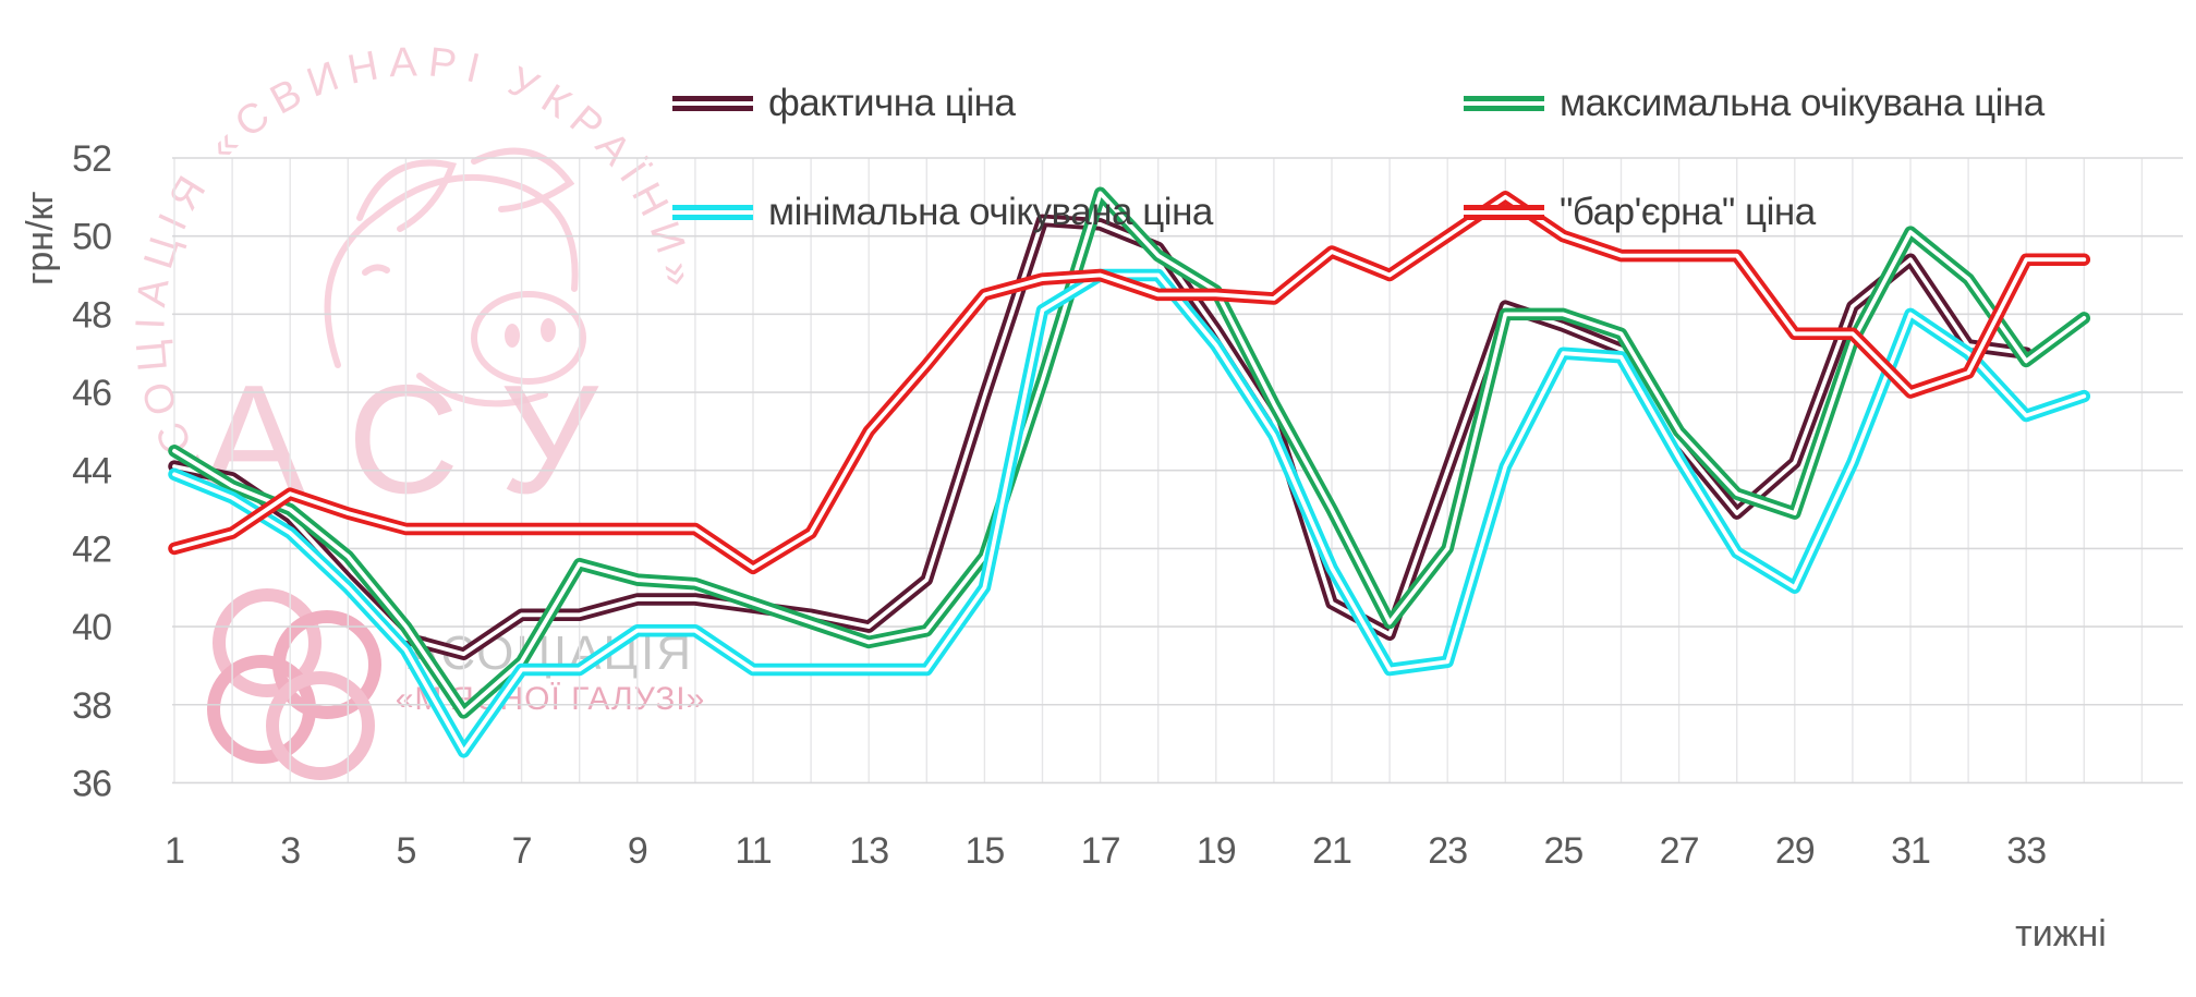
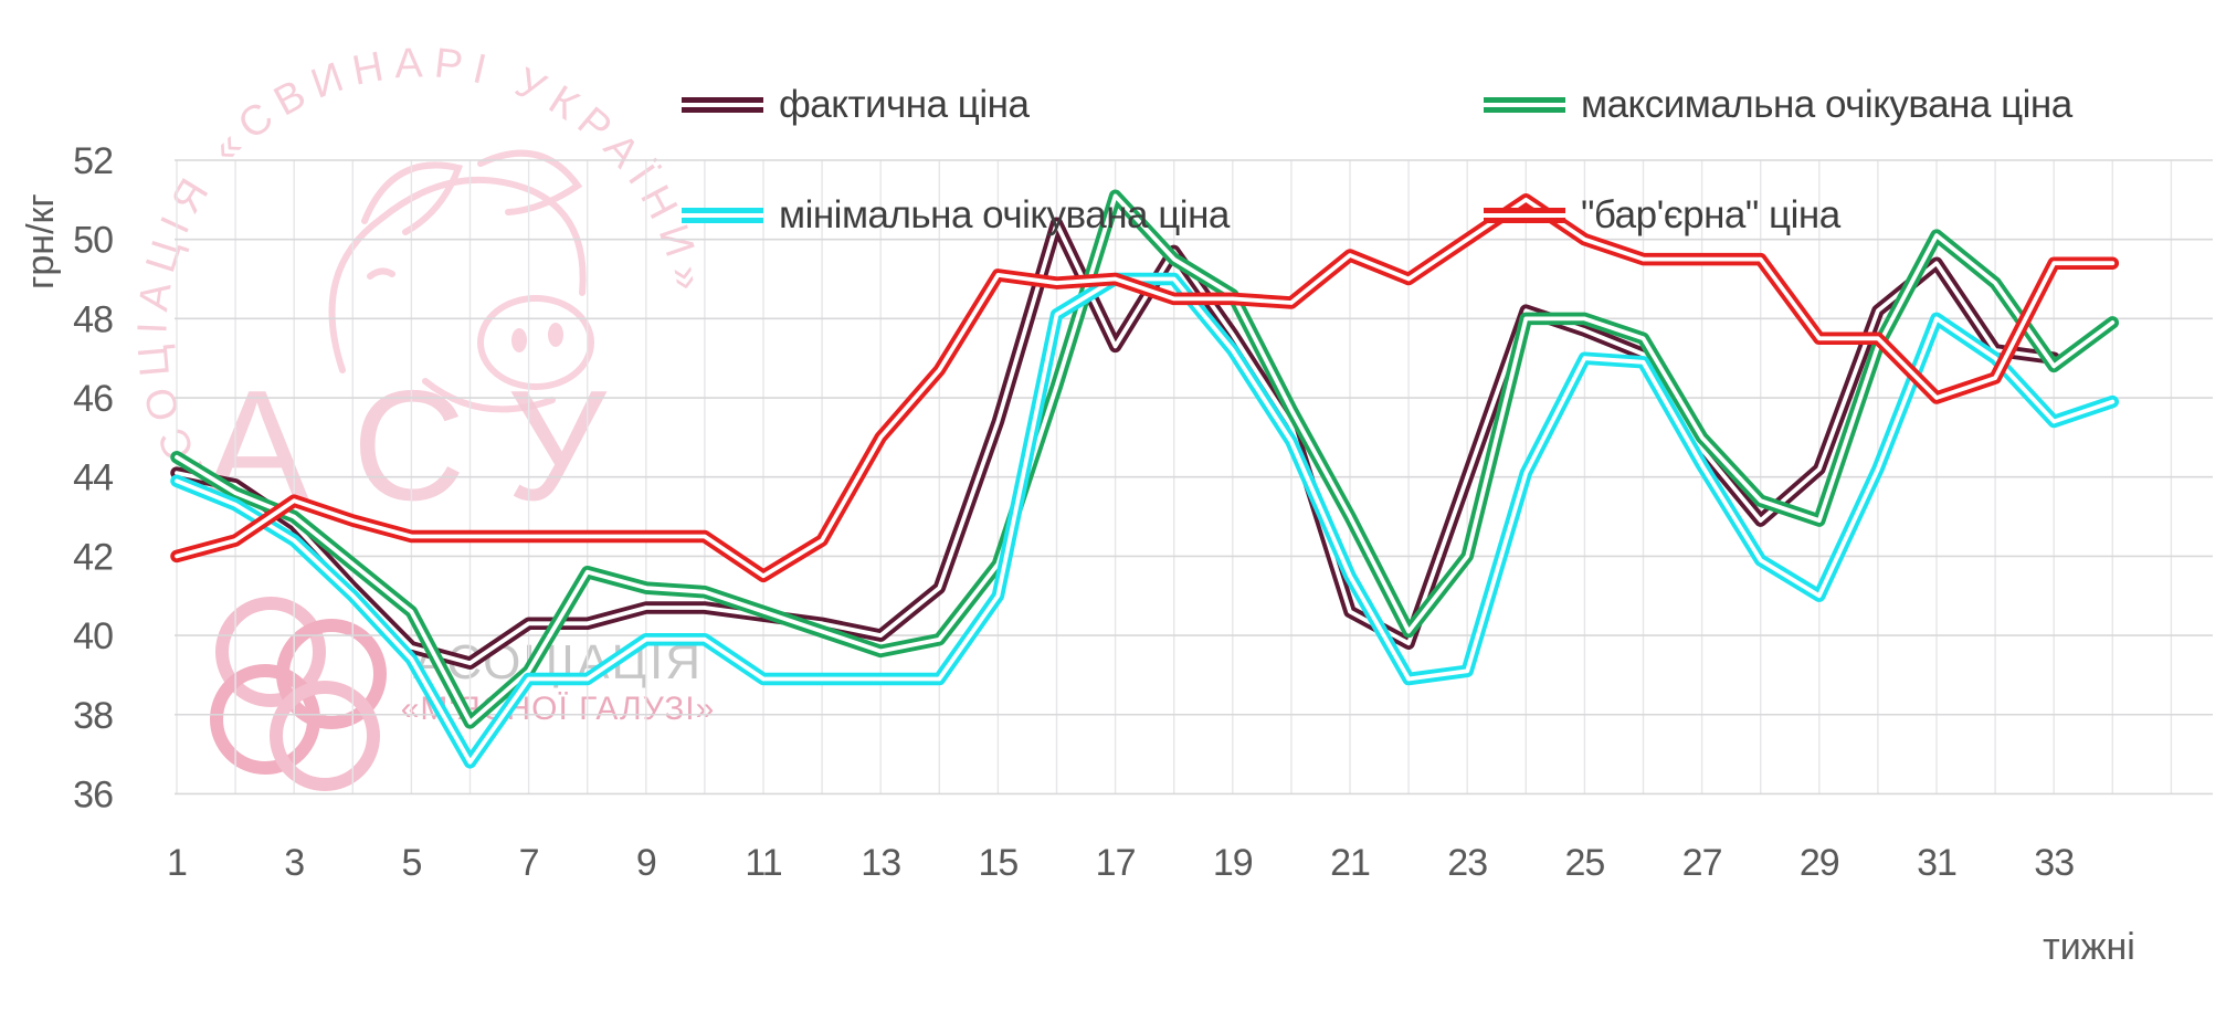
максимальна очікувана ціна/5: 40.0 -> 40.6
фактична ціна/15: 45.9 -> 45.4
"бар'єрна" ціна/15: 48.5 -> 49.1
фактична ціна/17: 50.3 -> 47.3
